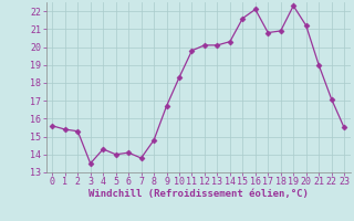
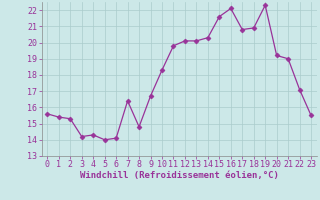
3: 13.5 -> 14.2
7: 13.8 -> 16.4
20: 21.2 -> 19.2
